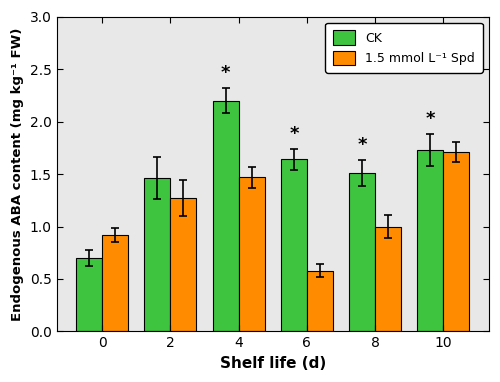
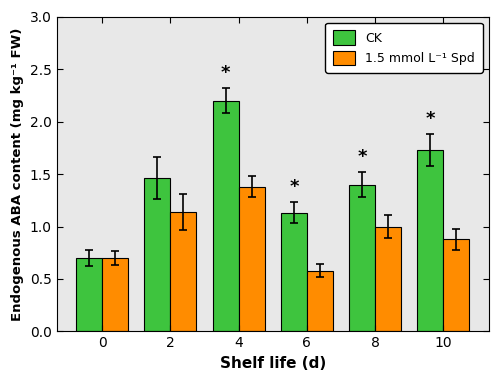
1.5 mmol L⁻¹ Spd/0: 0.92 -> 0.70
1.5 mmol L⁻¹ Spd/2: 1.27 -> 1.14
1.5 mmol L⁻¹ Spd/4: 1.47 -> 1.38
CK/6: 1.64 -> 1.13
CK/8: 1.51 -> 1.40
1.5 mmol L⁻¹ Spd/10: 1.71 -> 0.88
